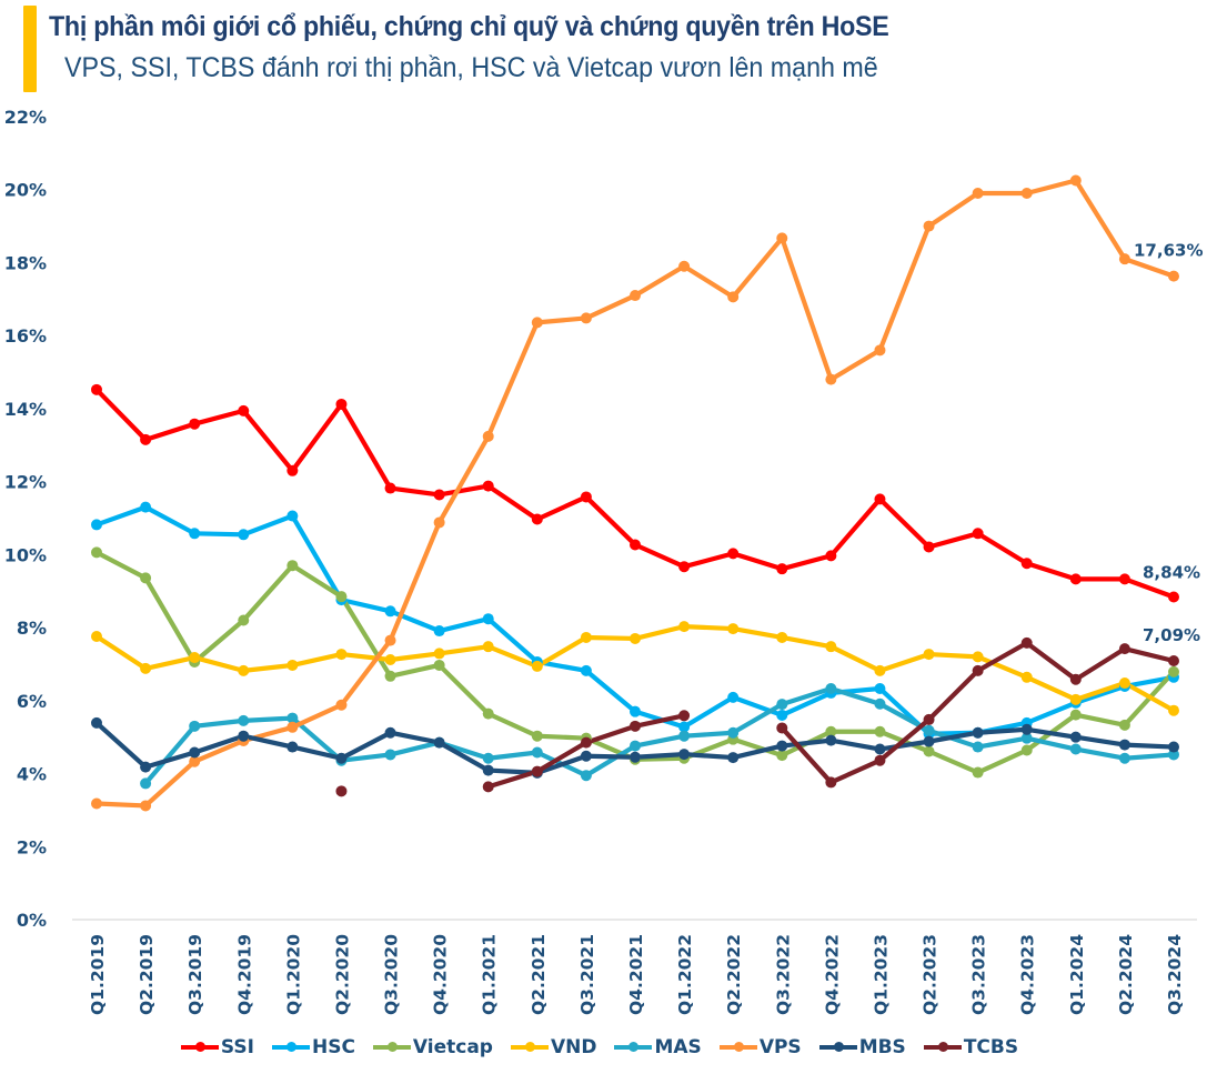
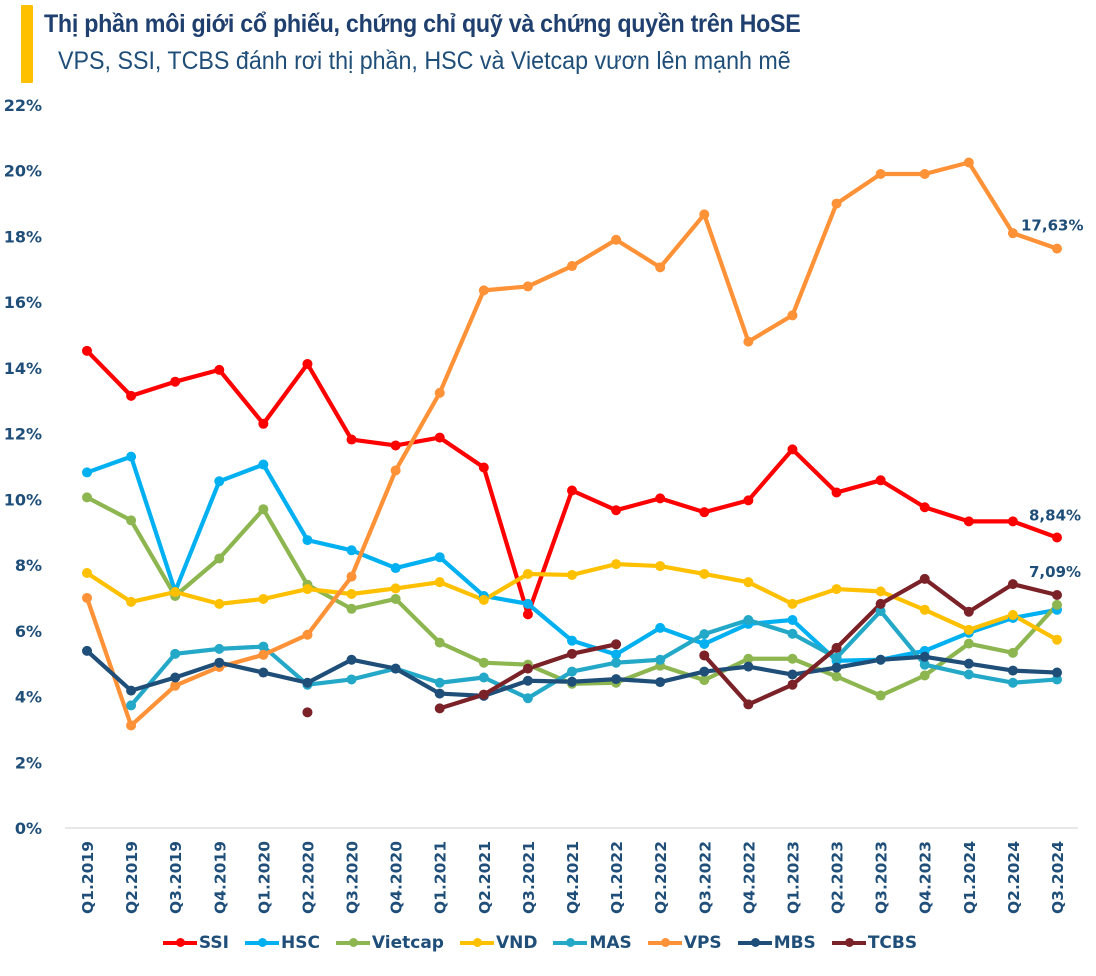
VPS/Q1.2019: 3.2% -> 7.0%
HSC/Q3.2019: 10.6% -> 7.2%
Vietcap/Q2.2020: 8.8% -> 7.4%
SSI/Q3.2021: 11.6% -> 6.5%
MAS/Q3.2023: 4.7% -> 6.6%
